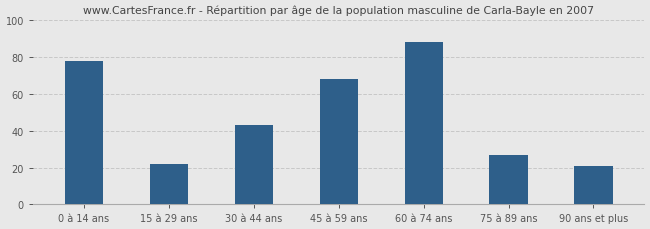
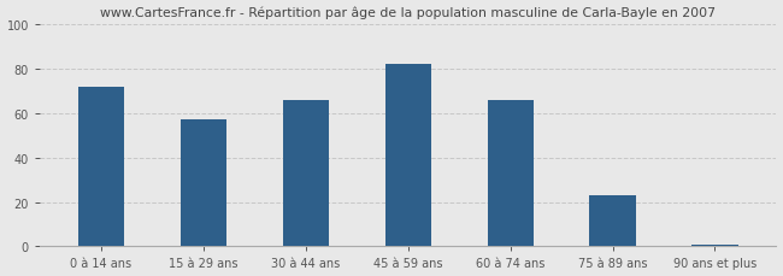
0 à 14 ans: 78 -> 72
15 à 29 ans: 22 -> 57
30 à 44 ans: 43 -> 66
45 à 59 ans: 68 -> 82
60 à 74 ans: 88 -> 66
75 à 89 ans: 27 -> 23
90 ans et plus: 21 -> 1
